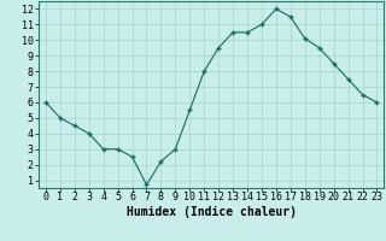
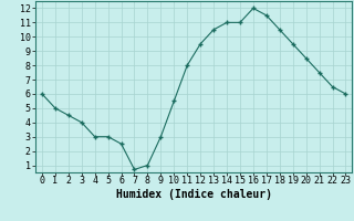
8: 2.2 -> 1.0
14: 10.5 -> 11.0
18: 10.1 -> 10.5
